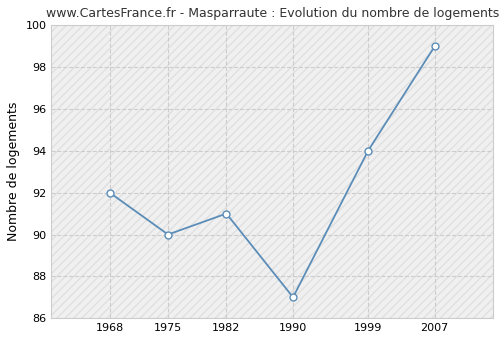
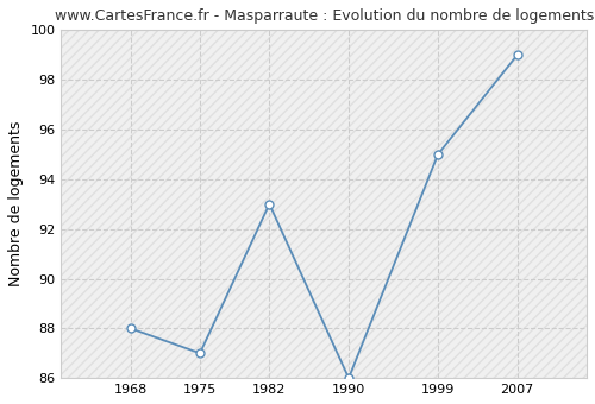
1968: 92 -> 88
1975: 90 -> 87
1982: 91 -> 93
1990: 87 -> 86
1999: 94 -> 95
